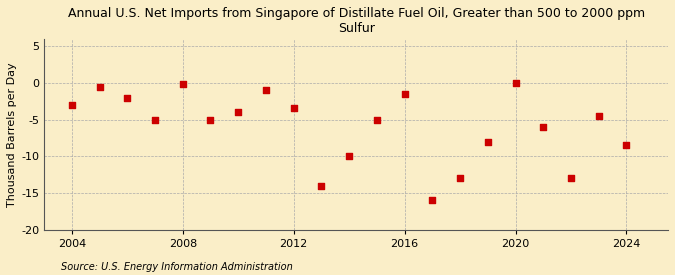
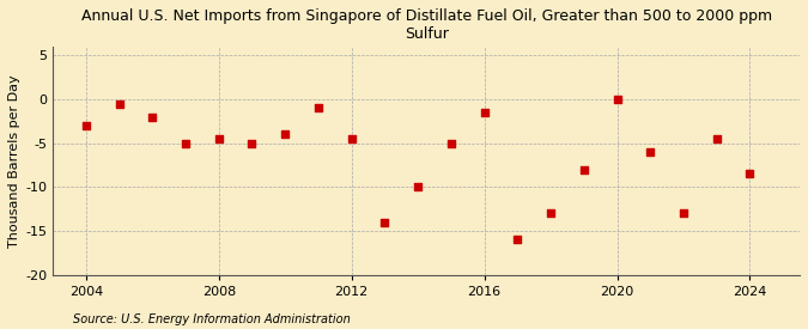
2008: -0.2 -> -4.5
2012: -3.4 -> -4.5
